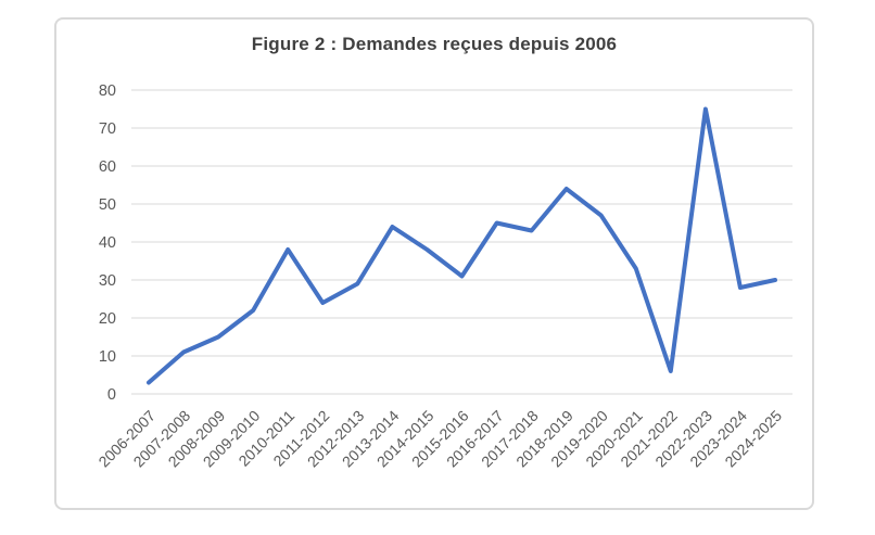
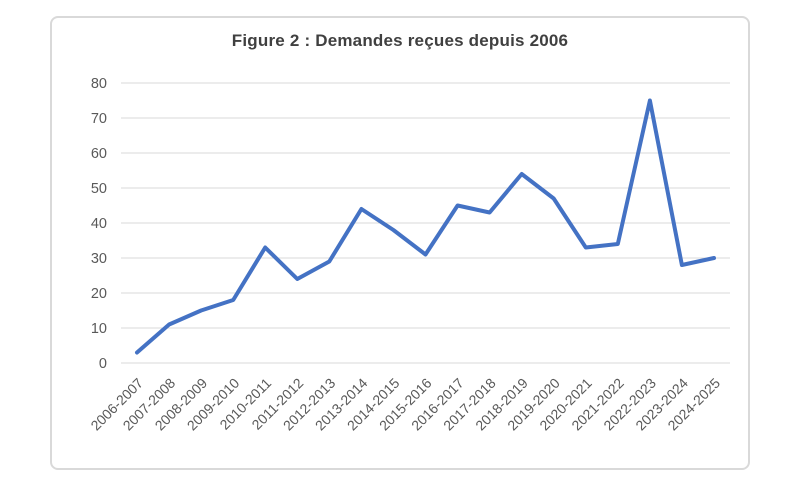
2009-2010: 22 -> 18
2010-2011: 38 -> 33
2021-2022: 6 -> 34
